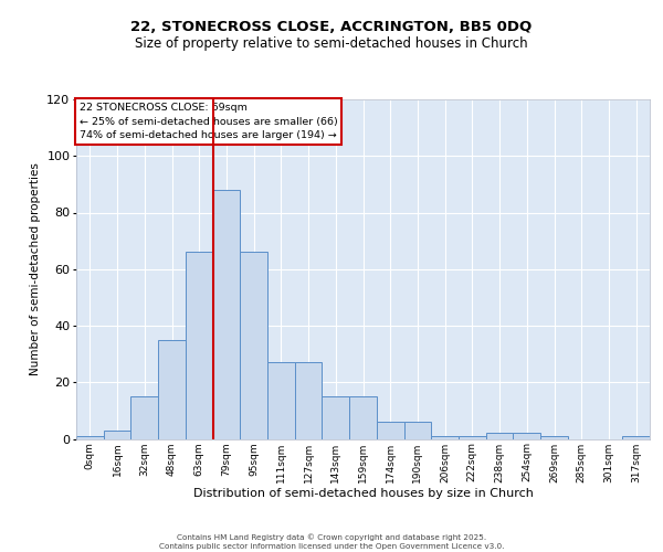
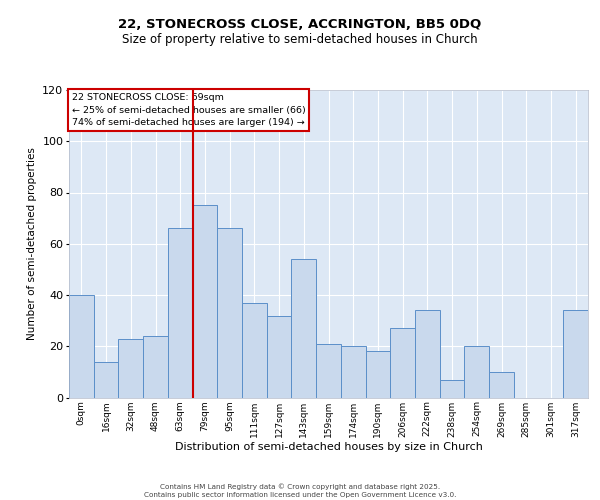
0sqm: 1 -> 40
16sqm: 3 -> 14
32sqm: 15 -> 23
48sqm: 35 -> 24
79sqm: 88 -> 75
111sqm: 27 -> 37
127sqm: 27 -> 32
143sqm: 15 -> 54
159sqm: 15 -> 21
174sqm: 6 -> 20
190sqm: 6 -> 18
206sqm: 1 -> 27
222sqm: 1 -> 34
238sqm: 2 -> 7
254sqm: 2 -> 20
269sqm: 1 -> 10
317sqm: 1 -> 34
